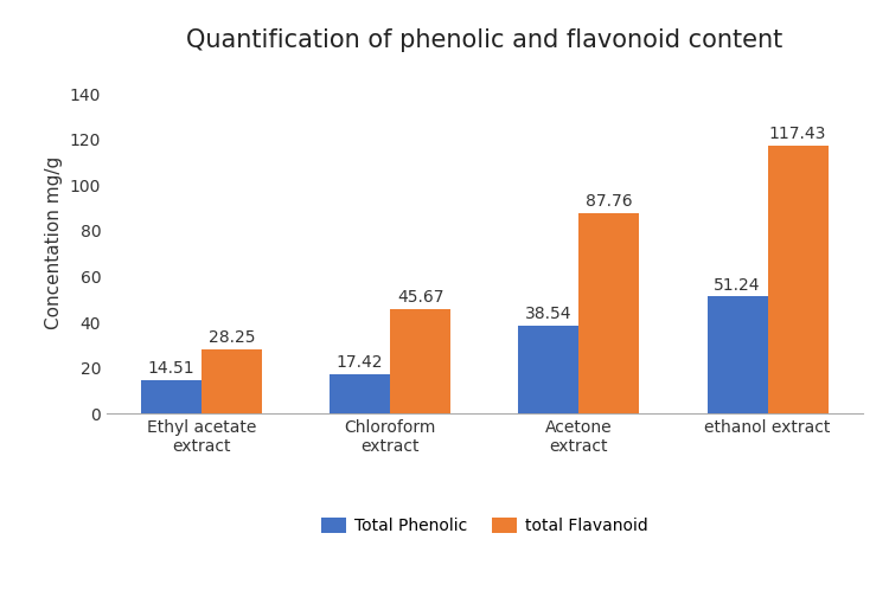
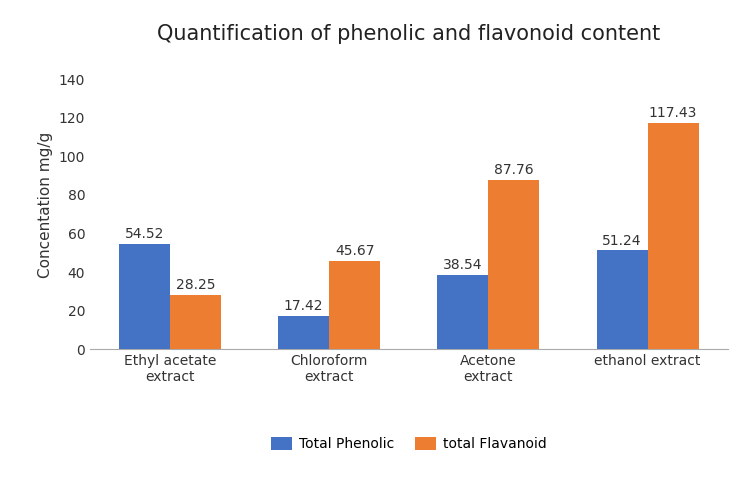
Total Phenolic/Ethyl acetate extract: 14.51 -> 54.52
